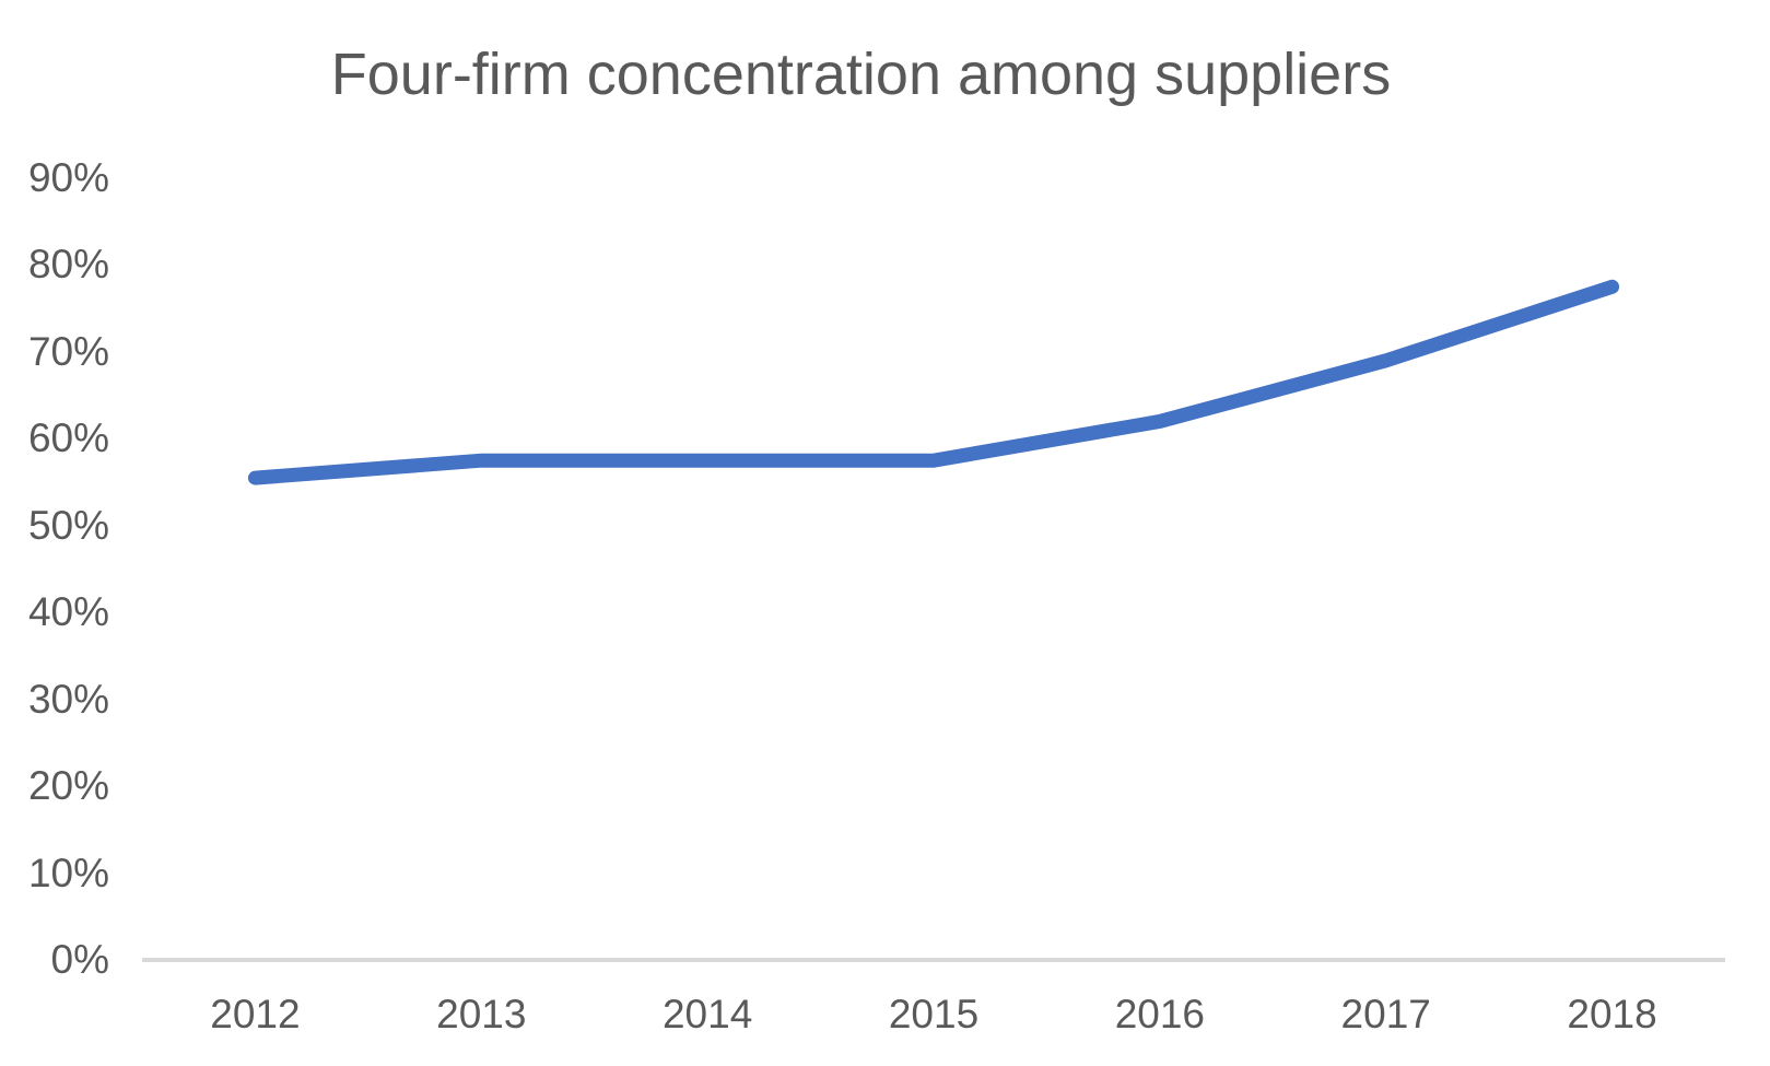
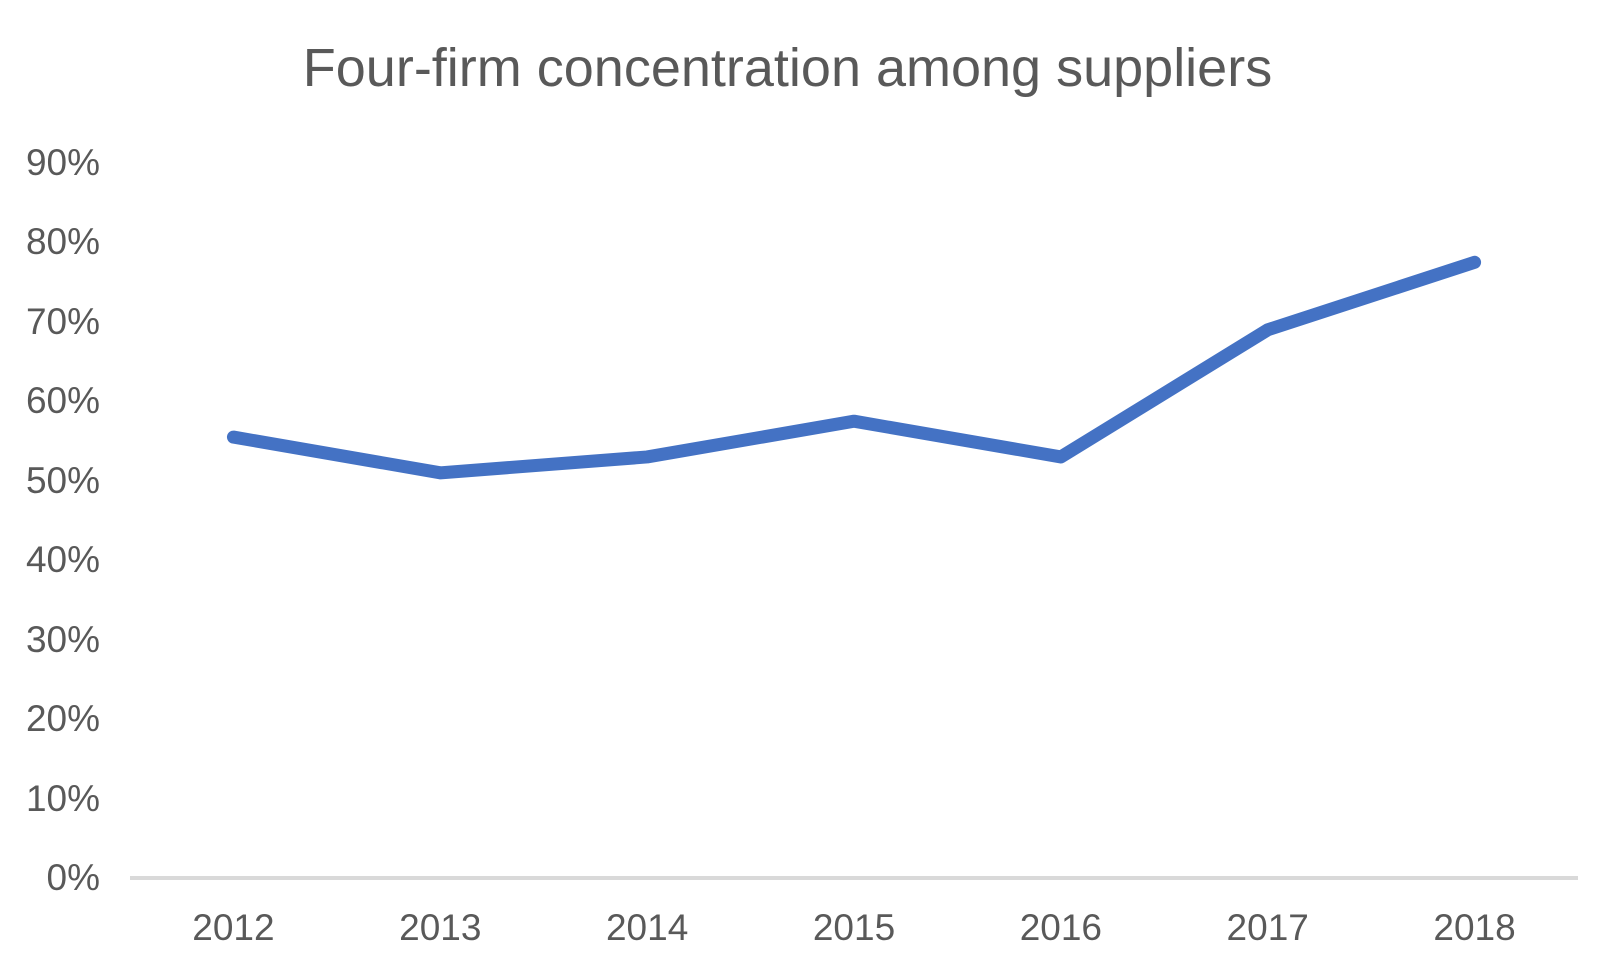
2013: 58% -> 51%
2014: 58% -> 53%
2016: 62% -> 53%
